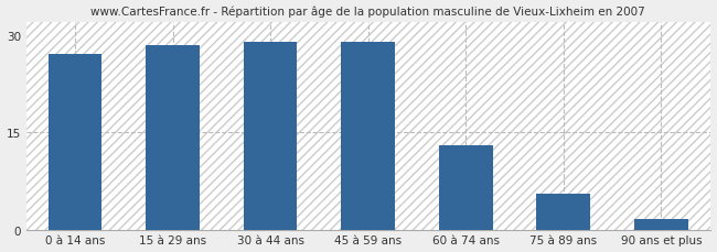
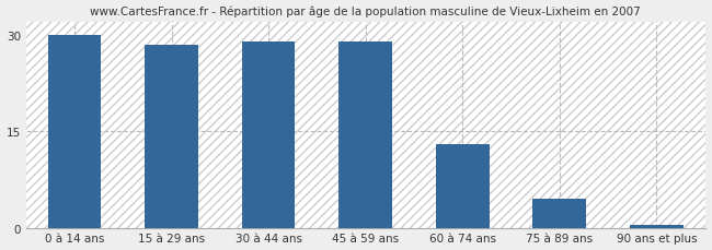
0 à 14 ans: 27.0 -> 30.0
75 à 89 ans: 5.6 -> 4.5
90 ans et plus: 1.6 -> 0.4
